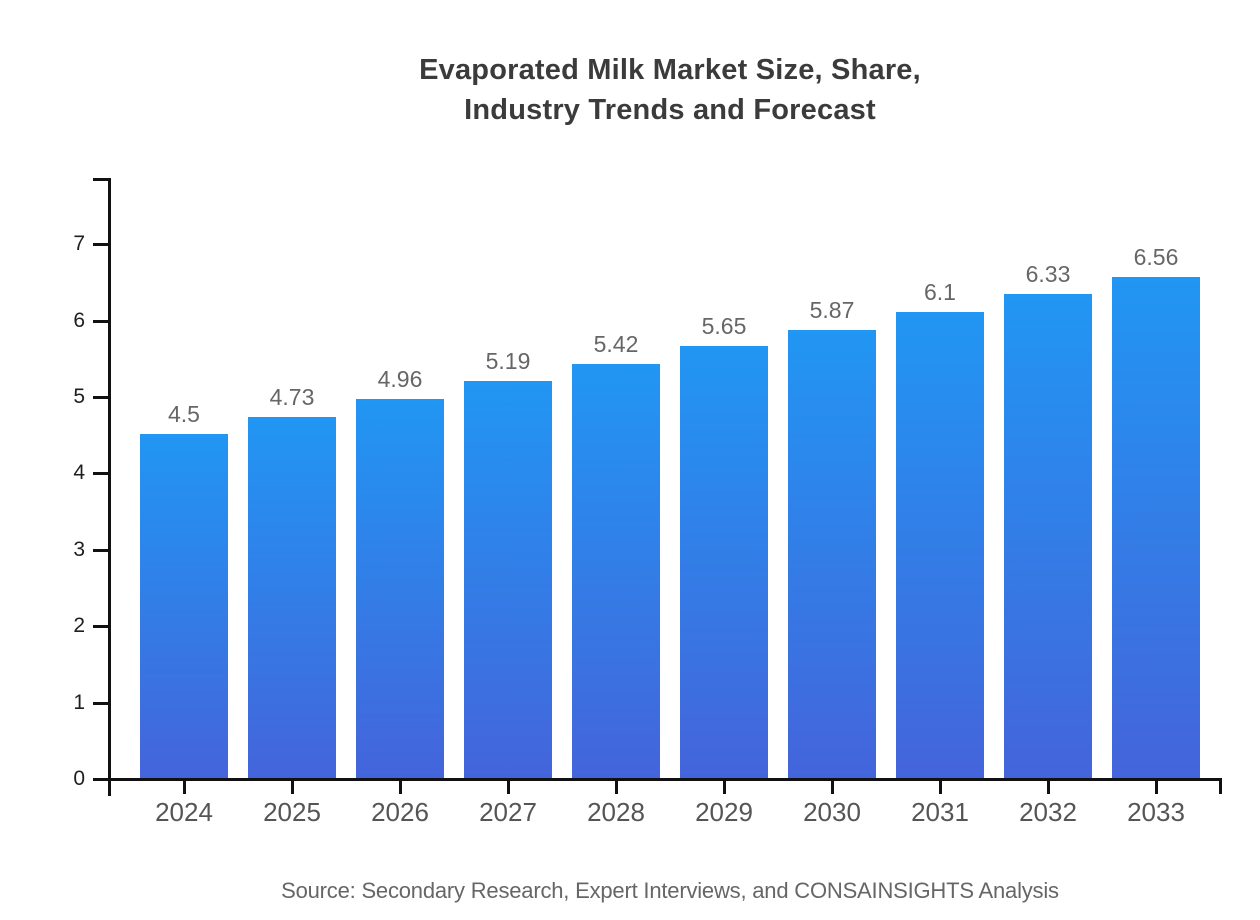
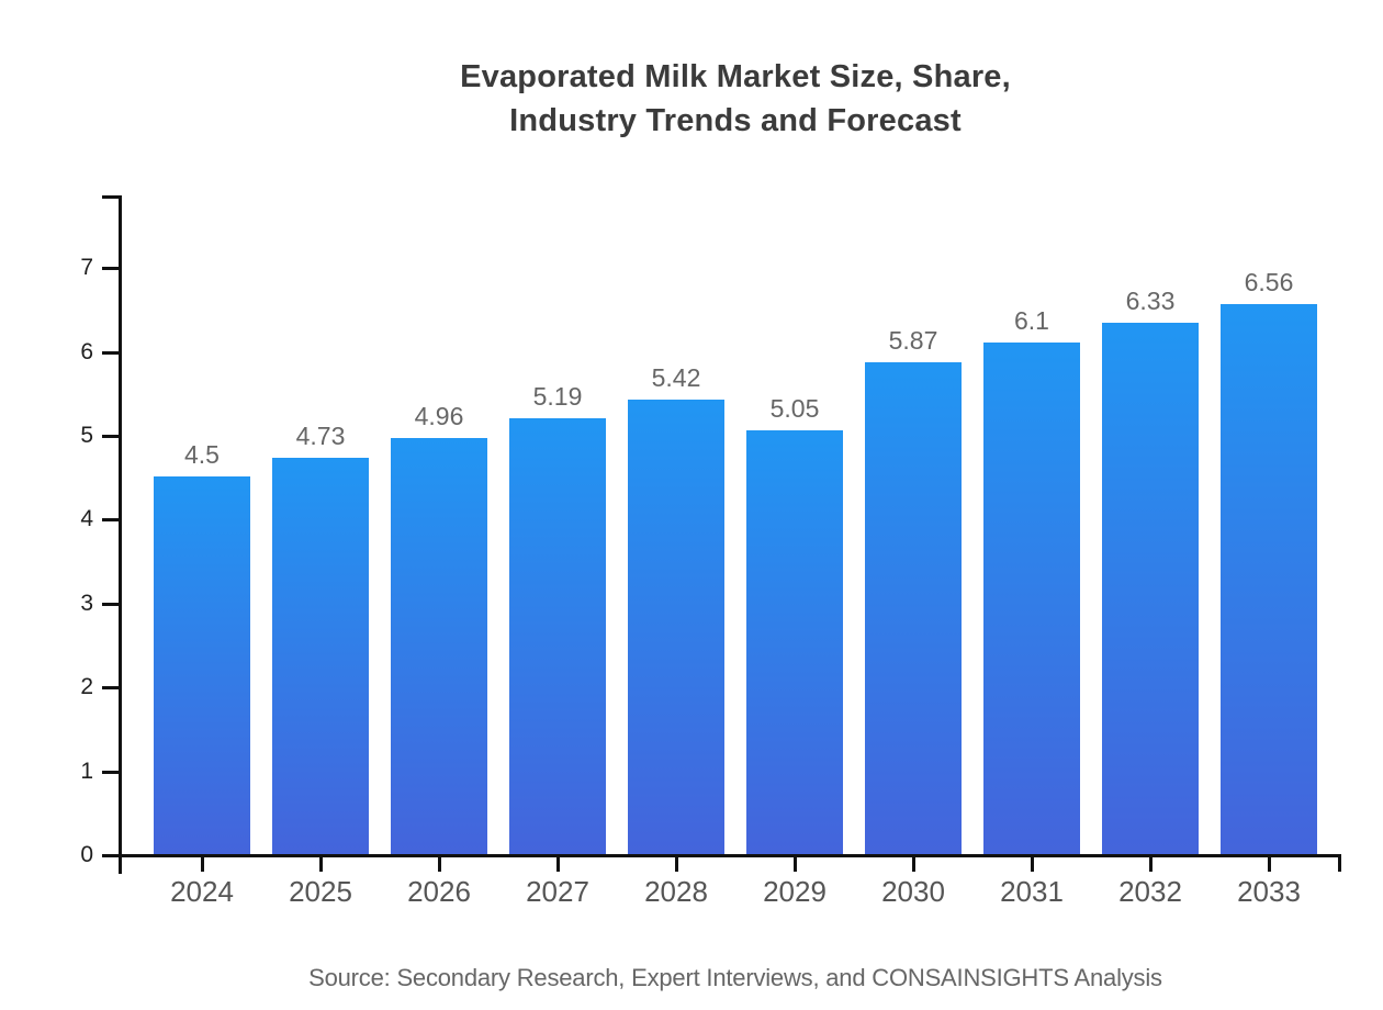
2029: 5.65 -> 5.05
